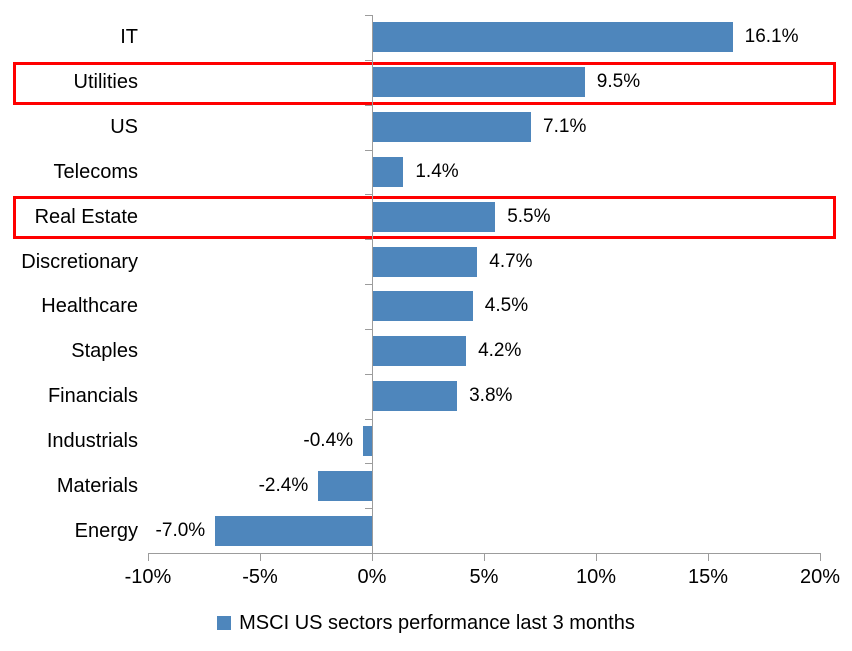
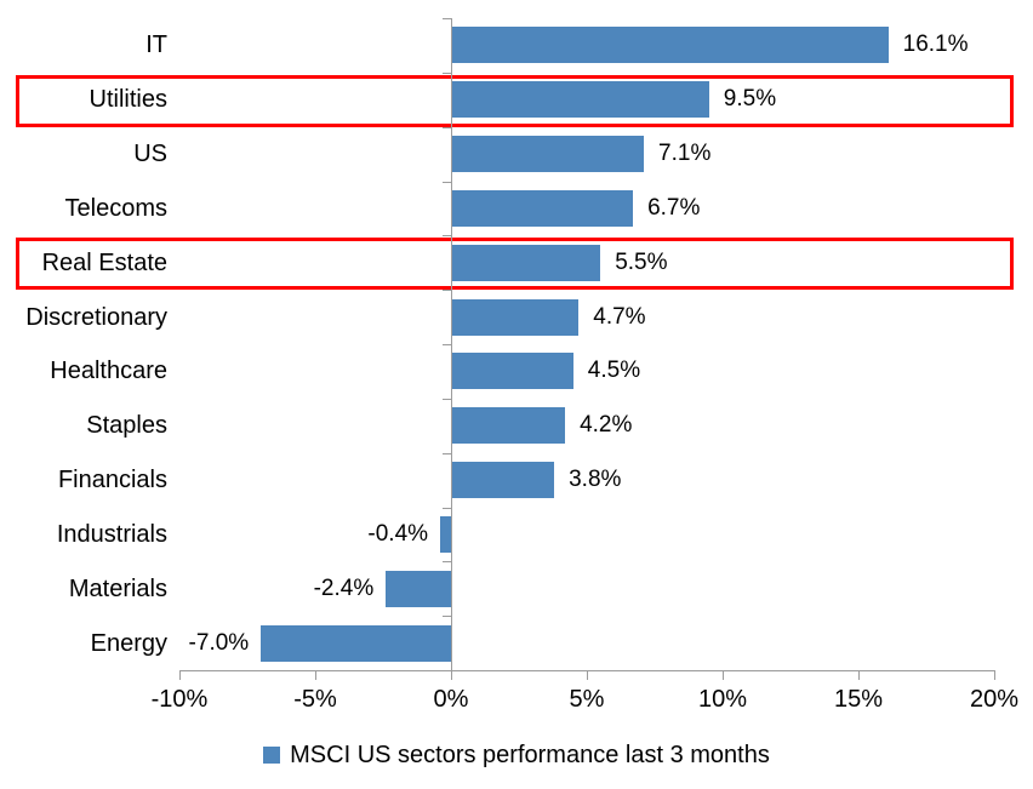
Telecoms: 1.4% -> 6.7%
